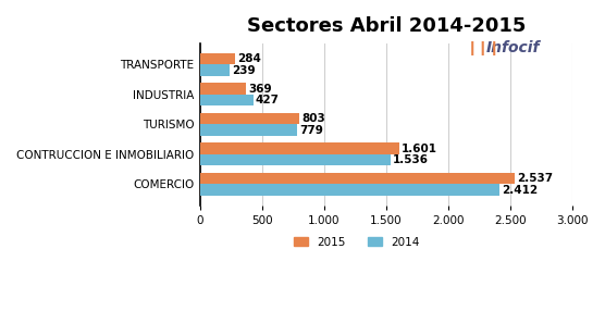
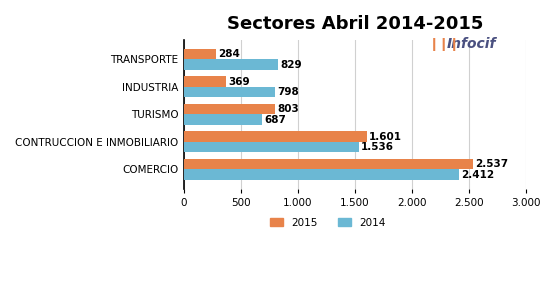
2014/TRANSPORTE: 239 -> 829
2014/INDUSTRIA: 427 -> 798
2014/TURISMO: 779 -> 687
